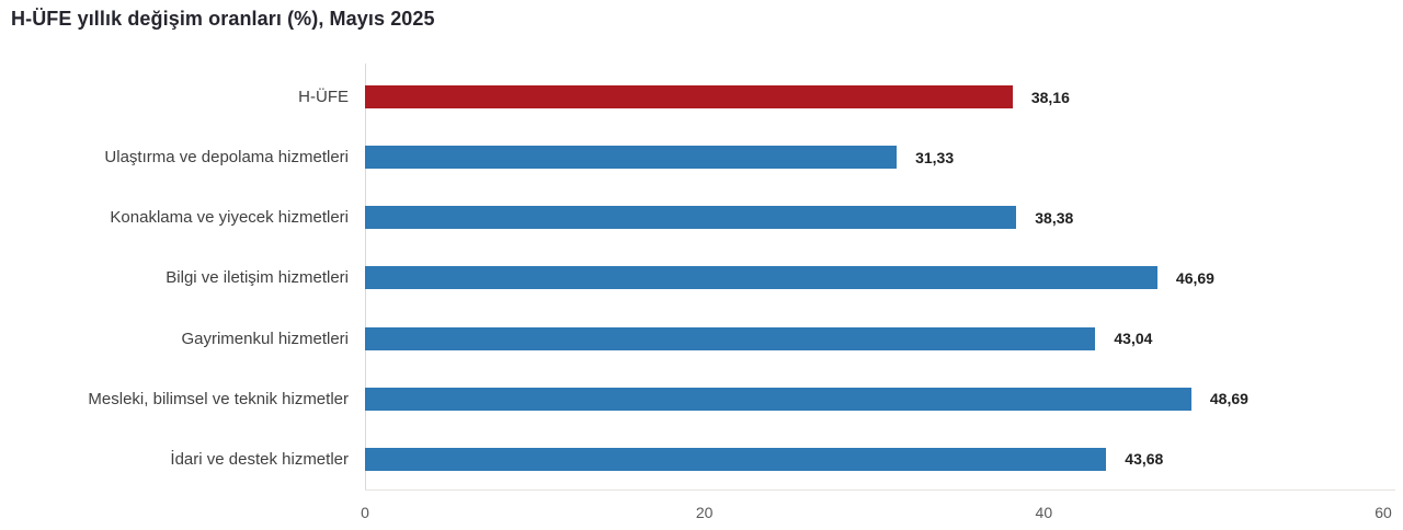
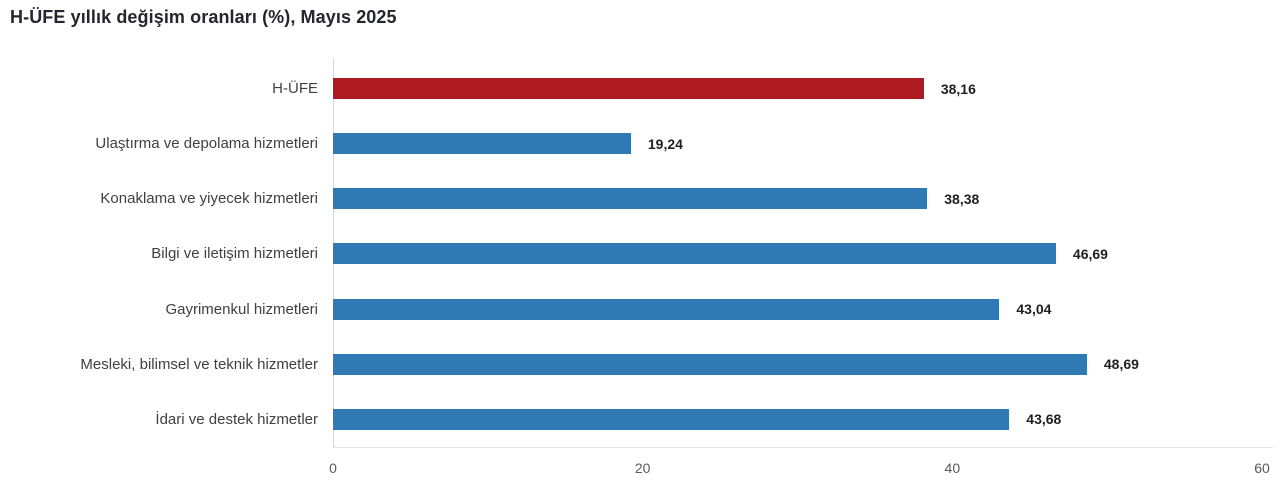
Ulaştırma ve depolama hizmetleri: 31,33 -> 19,24
